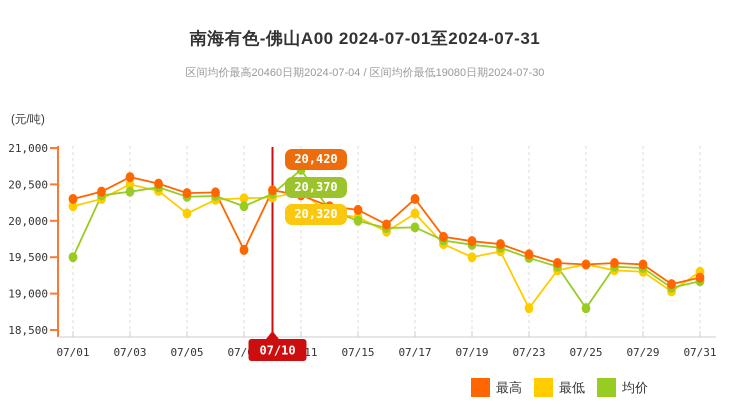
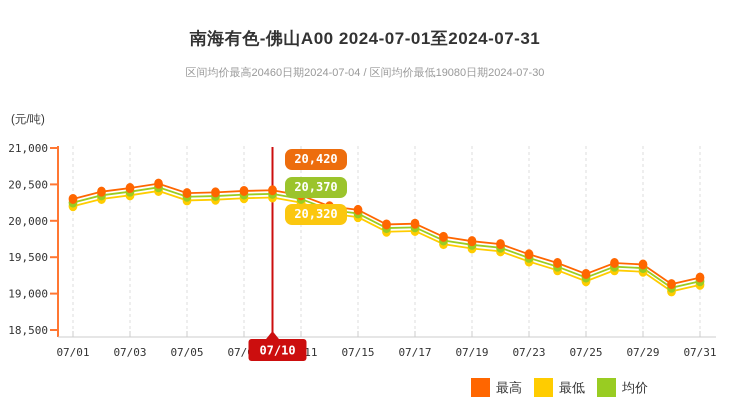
均价/07/01: 19500 -> 20200
最高/07/03: 20600 -> 20400
最低/07/03: 20500 -> 20400
最低/07/05: 20100 -> 20300
最高/07/09: 19600 -> 20400
均价/07/09: 20200 -> 20400
最低/07/11: 20400 -> 20200
均价/07/11: 20700 -> 20300
均价/07/15: 20000 -> 20100
最高/07/17: 20300 -> 20000
最低/07/17: 20100 -> 19900
最低/07/19: 19500 -> 19600
最低/07/23: 18800 -> 19400
最高/07/25: 19400 -> 19300
最低/07/25: 19400 -> 19200
均价/07/25: 18800 -> 19200
最低/07/31: 19300 -> 19100
